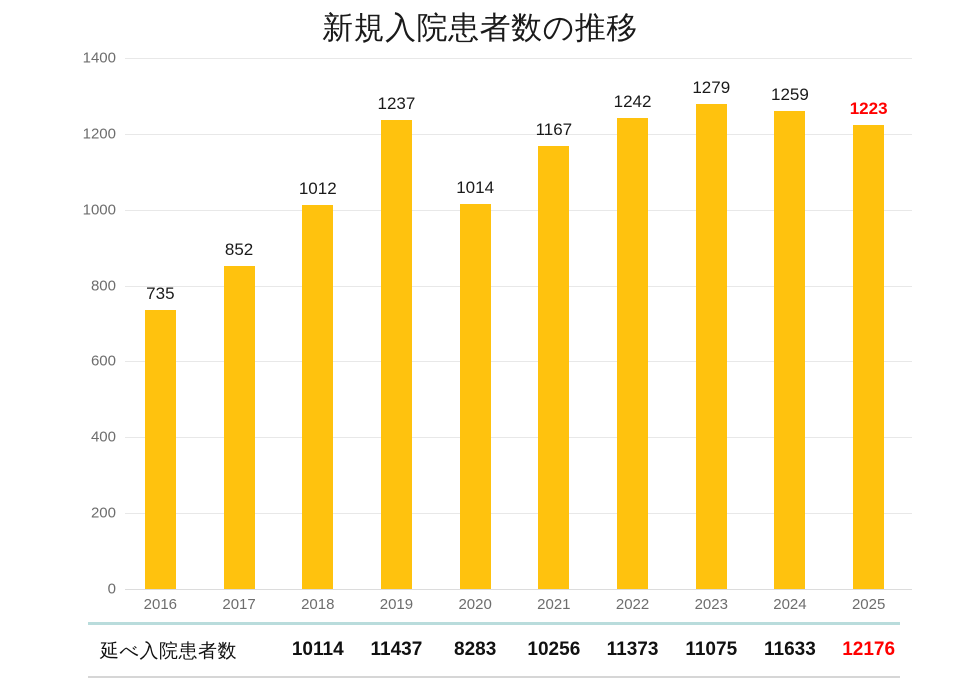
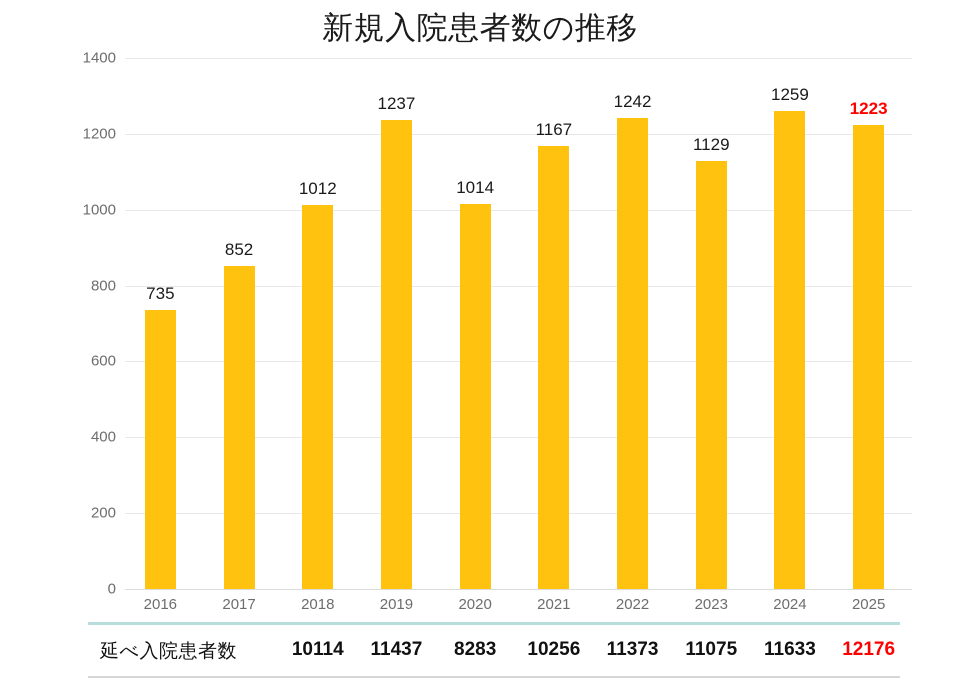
2023: 1279 -> 1129
